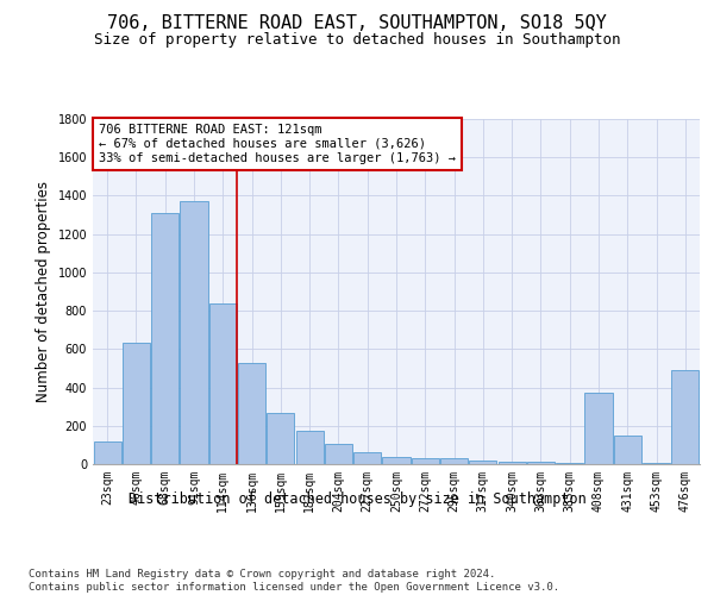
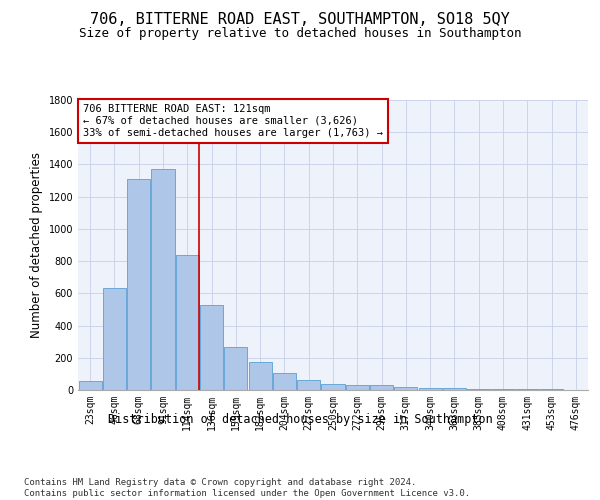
23sqm: 120 -> 60
408sqm: 370 -> 10
431sqm: 150 -> 0
476sqm: 490 -> 0
